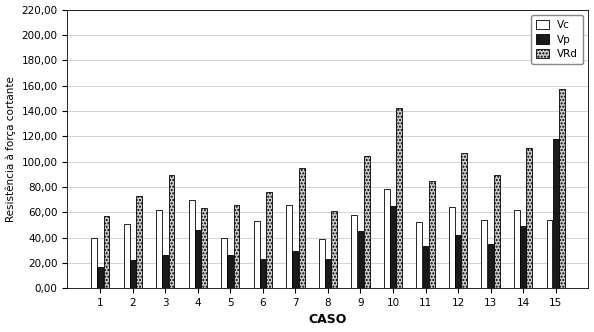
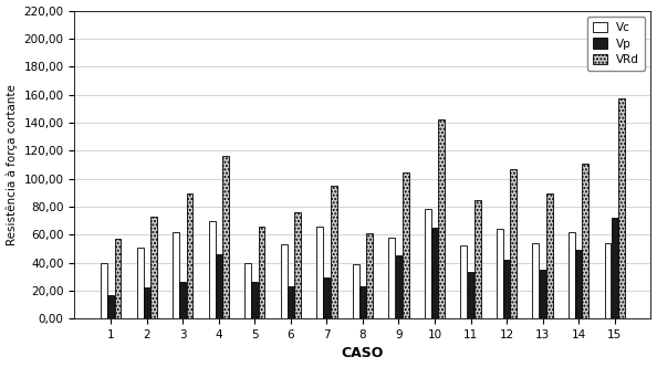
VRd/4: 63 -> 116
Vp/15: 118 -> 72
